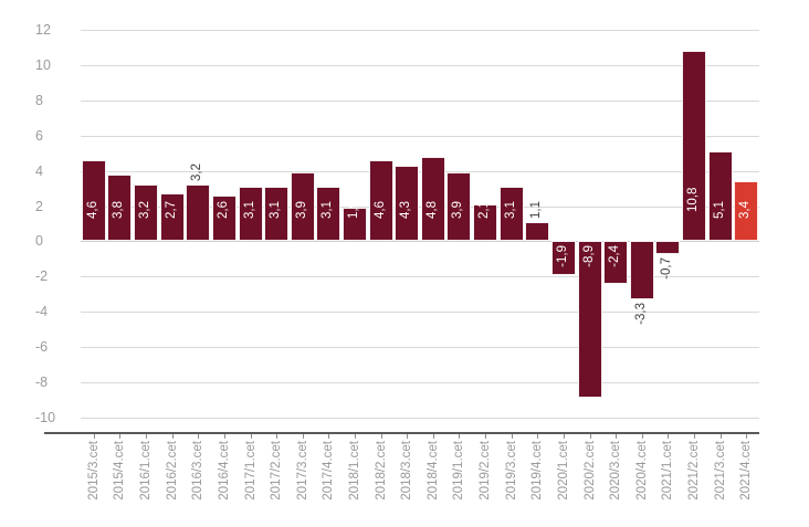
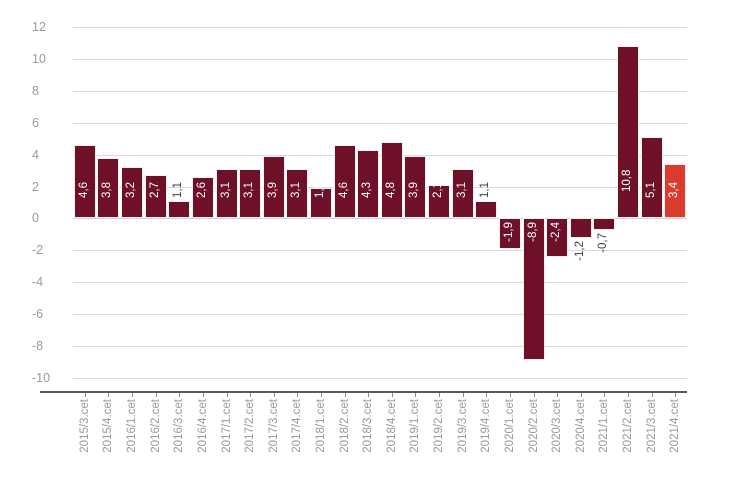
2016/3.cet: 3,2 -> 1,1
2020/4.cet: -3,3 -> -1,2
